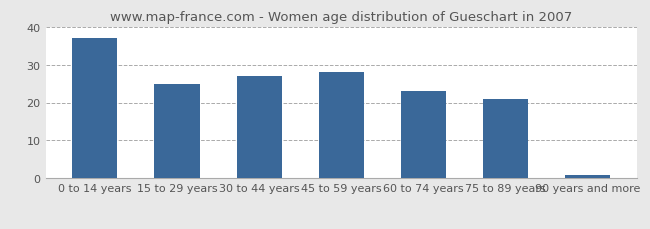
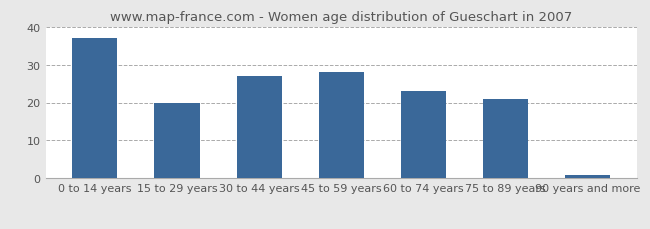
15 to 29 years: 25 -> 20
